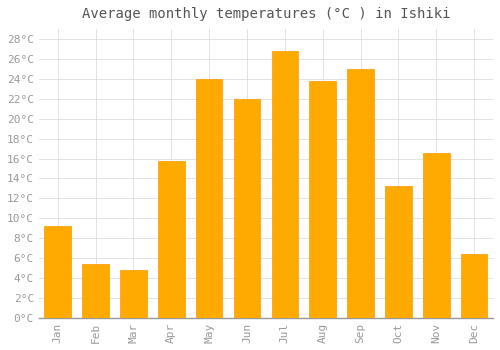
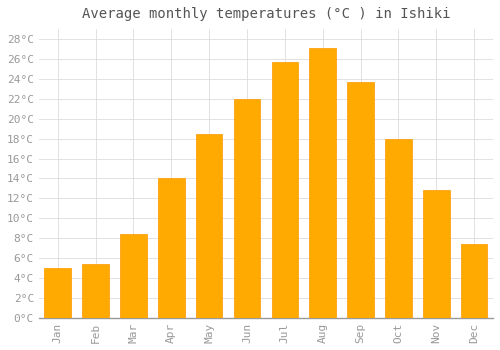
Jan: 9.2°C -> 5.0°C
Mar: 4.8°C -> 8.4°C
Apr: 15.8°C -> 14.0°C
May: 24.0°C -> 18.5°C
Jul: 26.8°C -> 25.7°C
Aug: 23.8°C -> 27.1°C
Sep: 25.0°C -> 23.7°C
Oct: 13.2°C -> 18.0°C
Nov: 16.6°C -> 12.8°C
Dec: 6.4°C -> 7.4°C
